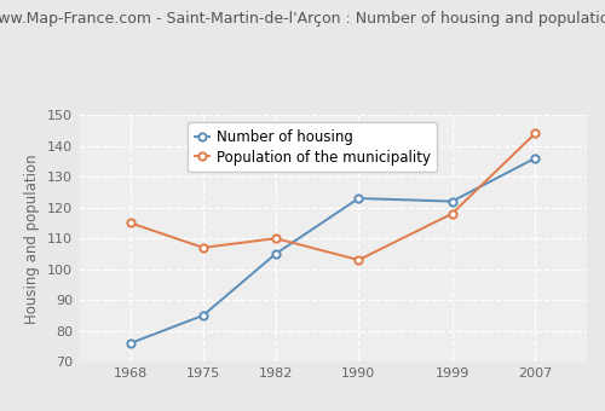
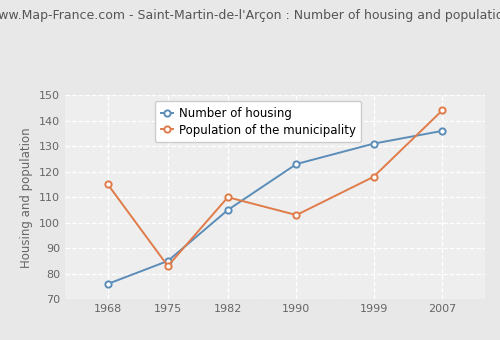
Population of the municipality/1975: 107 -> 83
Number of housing/1999: 122 -> 131
